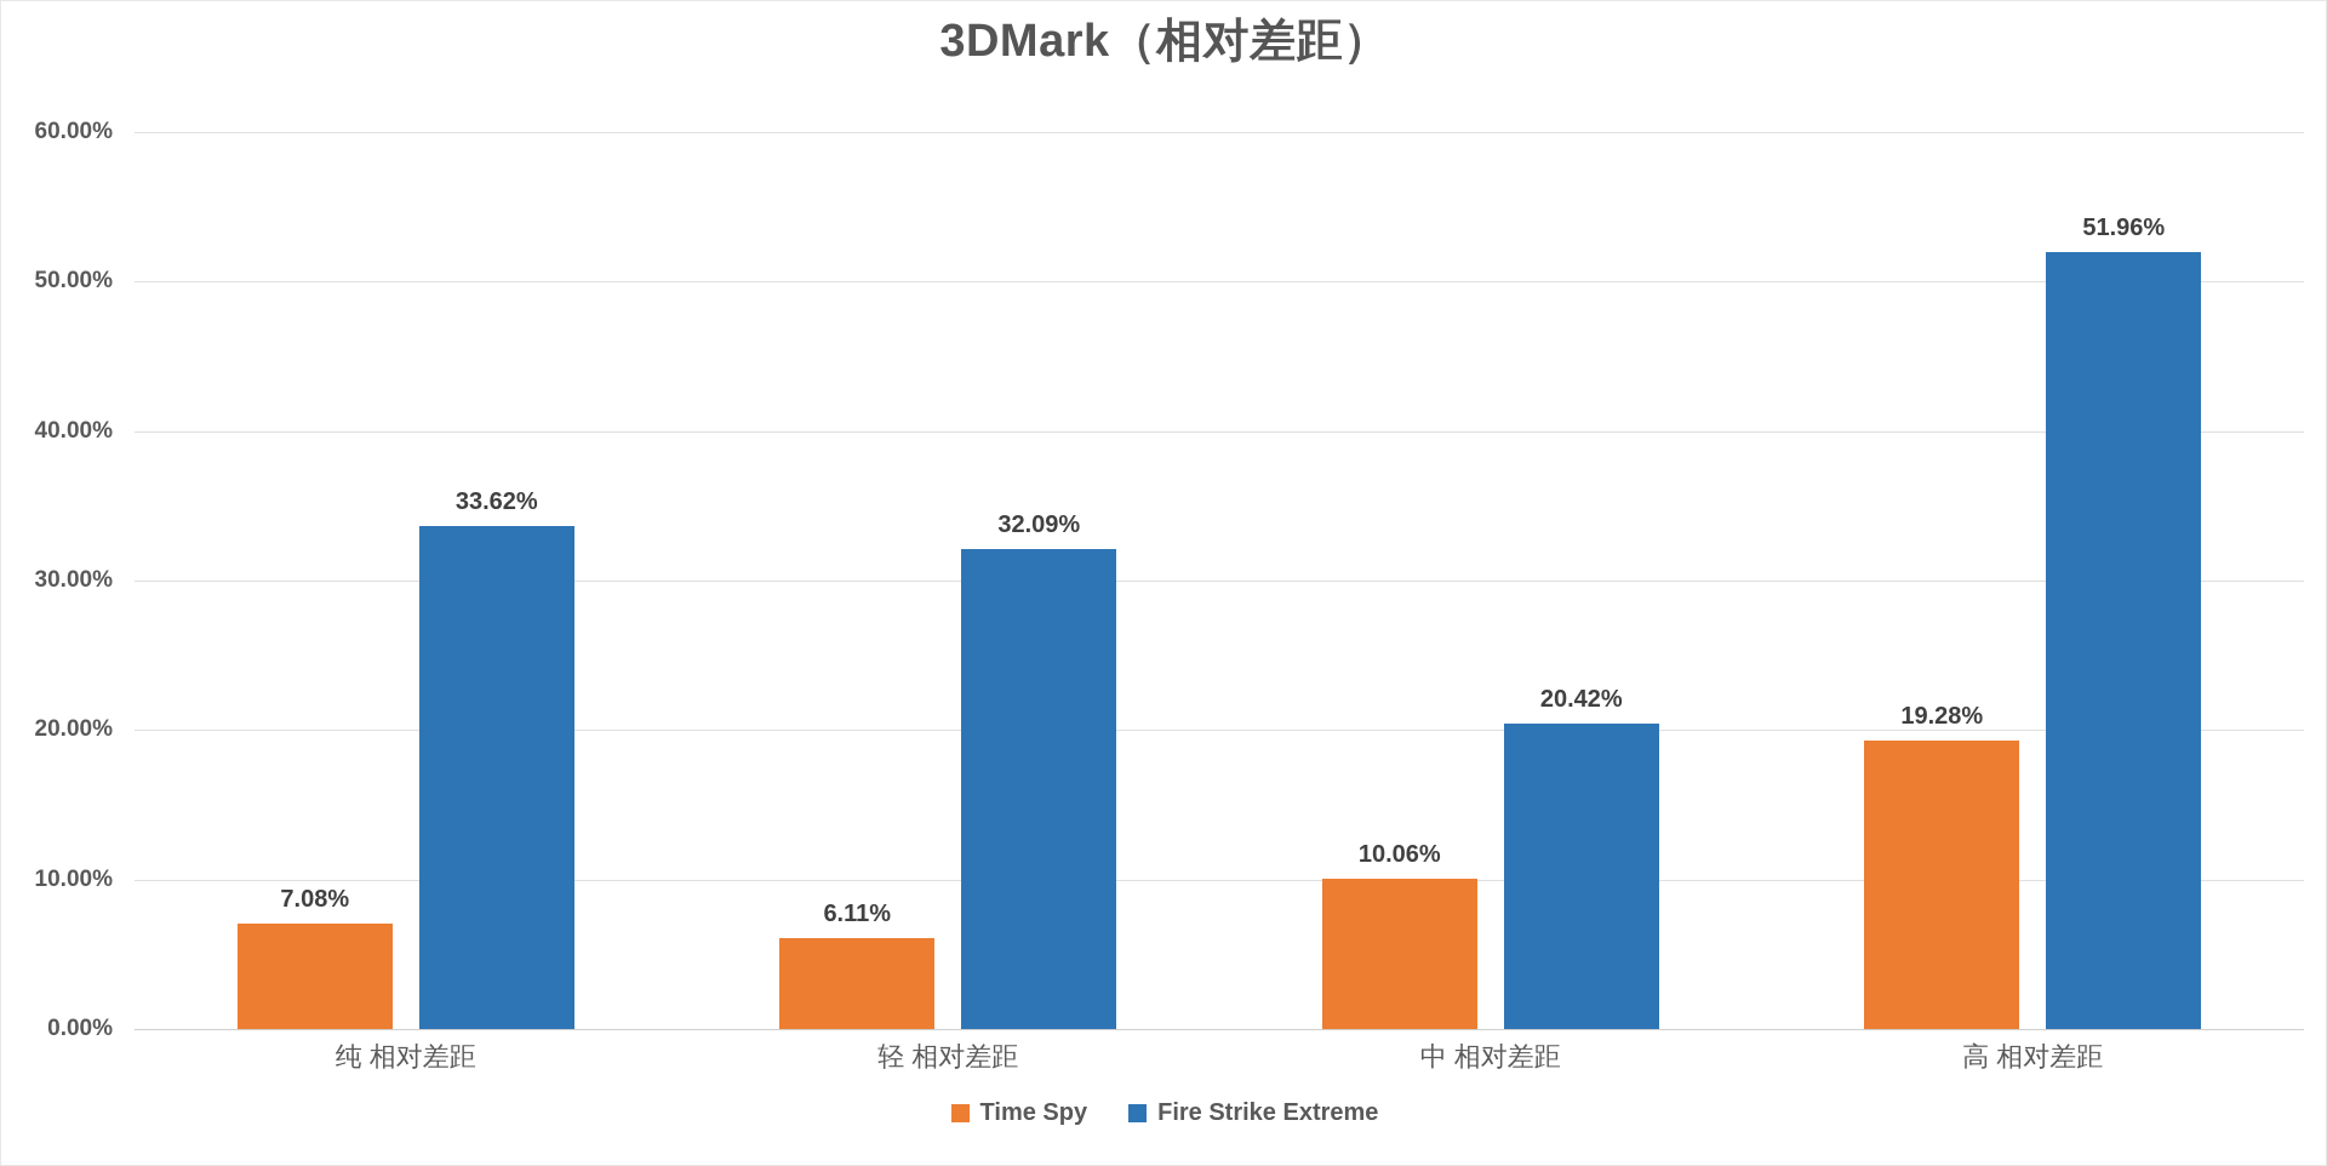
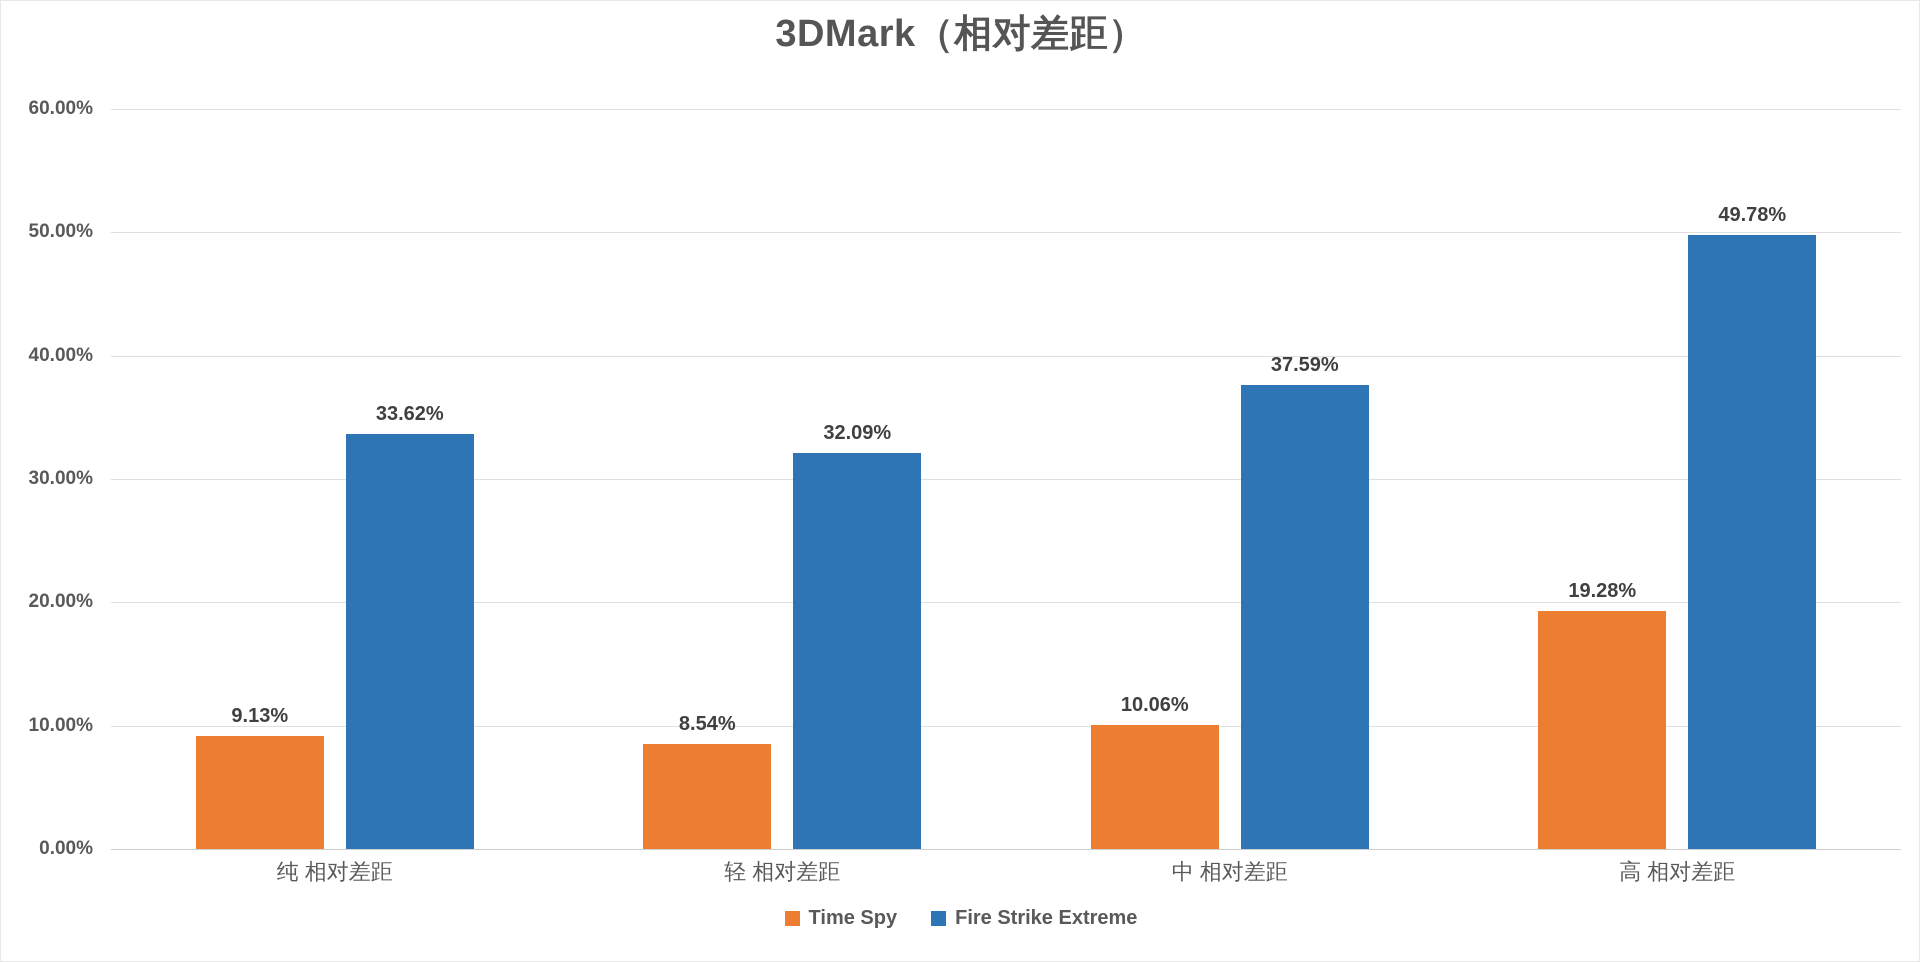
Time Spy/纯 相对差距: 7.08% -> 9.13%
Time Spy/轻 相对差距: 6.11% -> 8.54%
Fire Strike Extreme/中 相对差距: 20.42% -> 37.59%
Fire Strike Extreme/高 相对差距: 51.96% -> 49.78%
